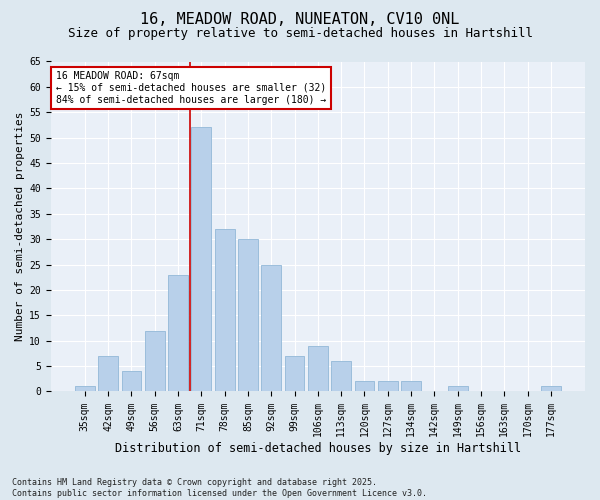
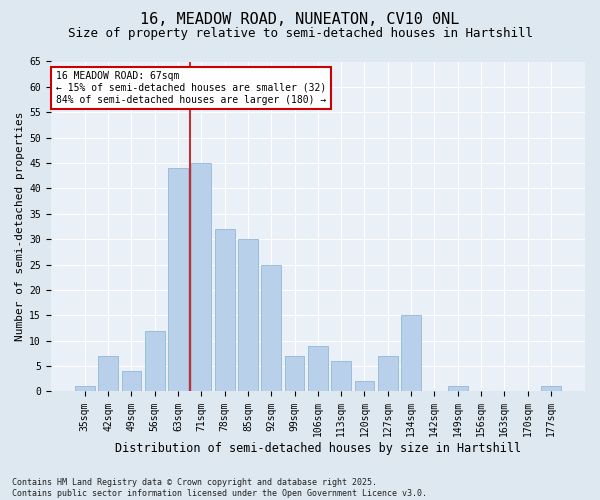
63sqm: 23 -> 44
71sqm: 52 -> 45
127sqm: 2 -> 7
134sqm: 2 -> 15
